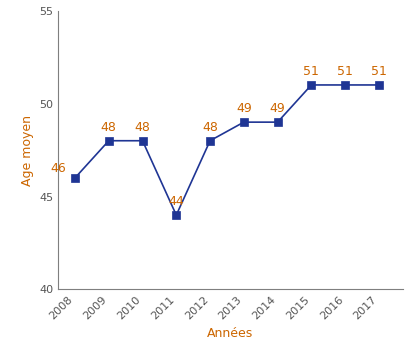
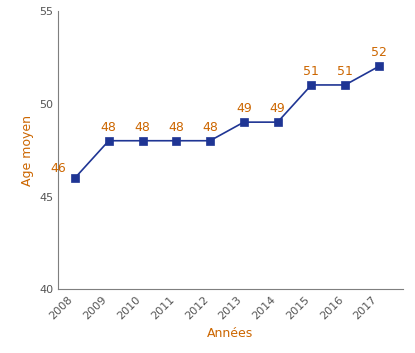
2011: 44 -> 48
2017: 51 -> 52
